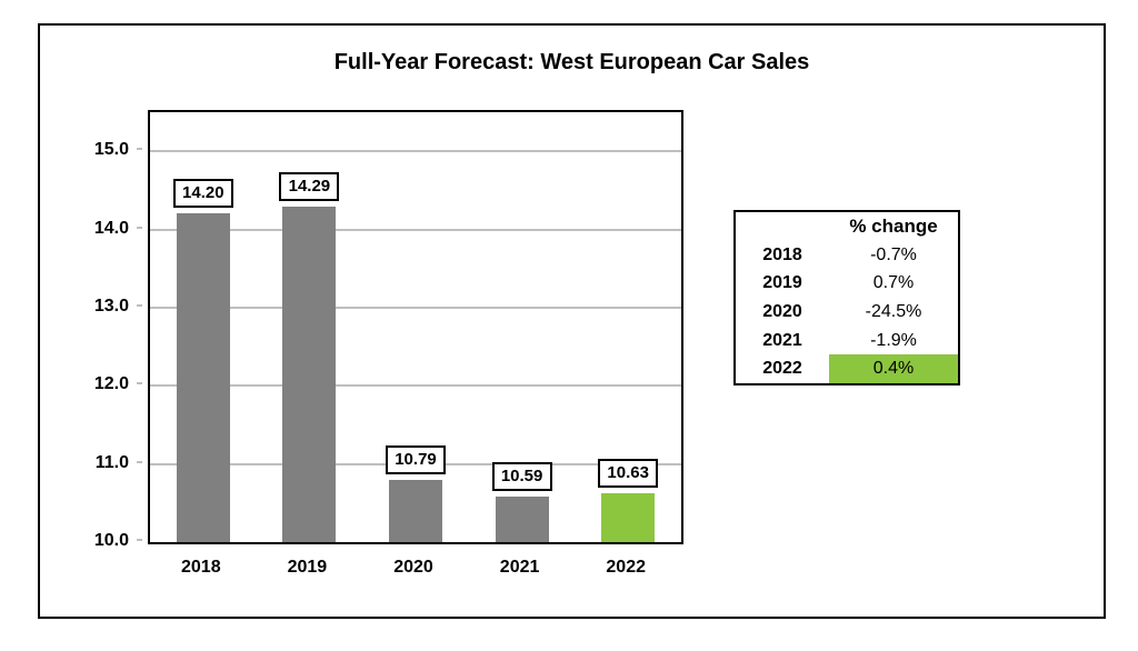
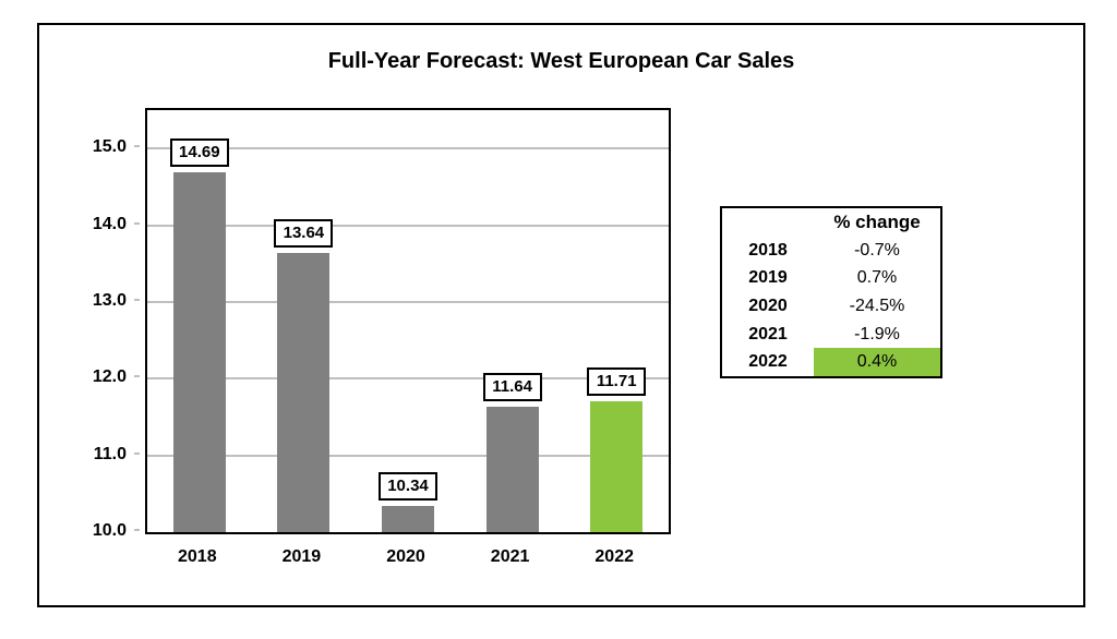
2018: 14.20 -> 14.69
2019: 14.29 -> 13.64
2020: 10.79 -> 10.34
2021: 10.59 -> 11.64
2022: 10.63 -> 11.71
